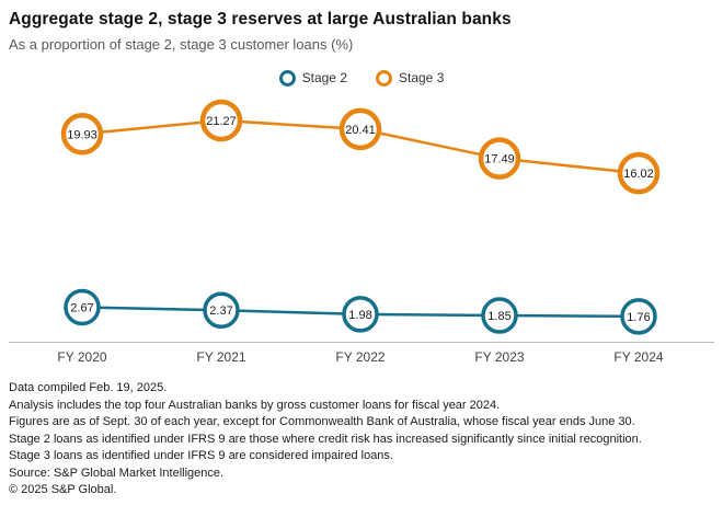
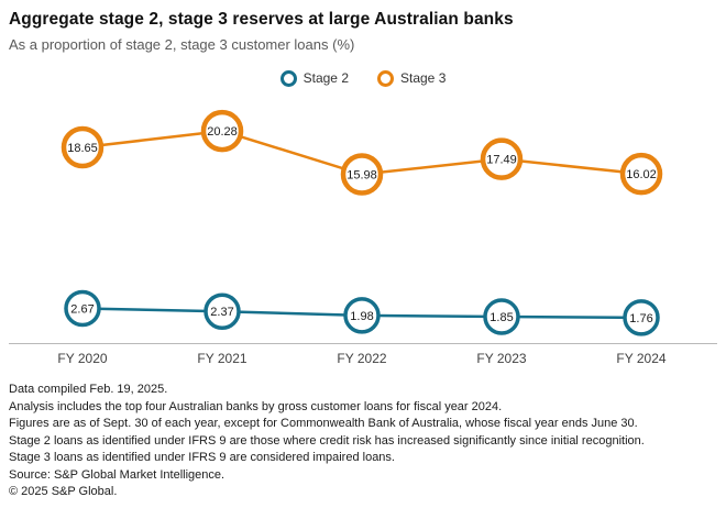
Stage 3/FY 2020: 19.93 -> 18.65
Stage 3/FY 2021: 21.27 -> 20.28
Stage 3/FY 2022: 20.41 -> 15.98
